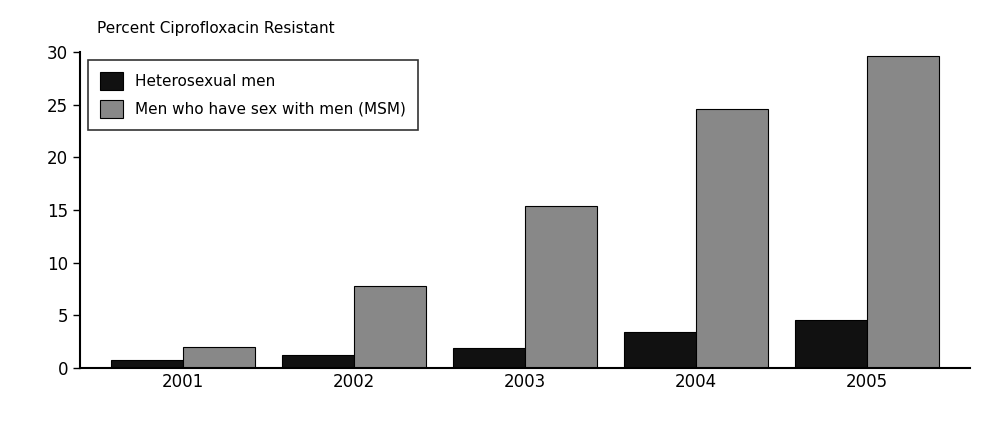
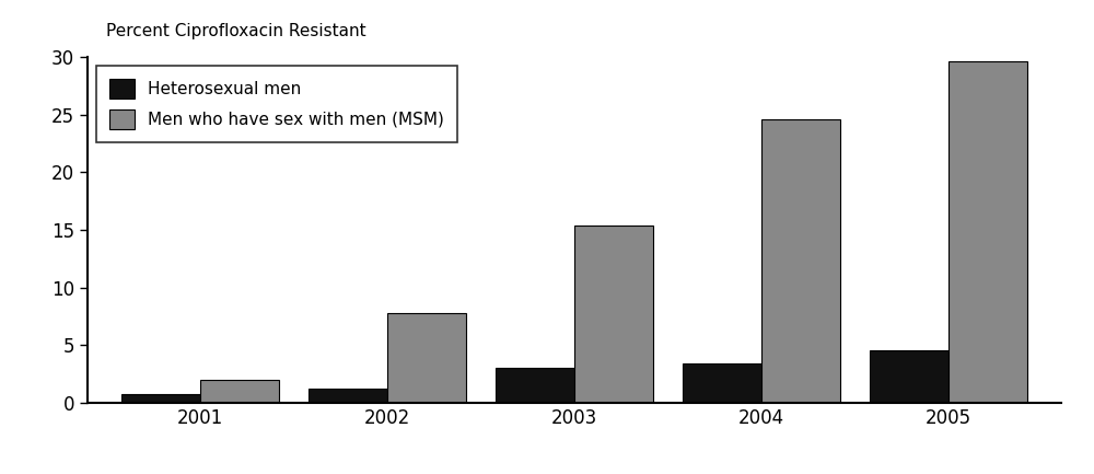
Heterosexual men/2003: 1.9 -> 3.0
